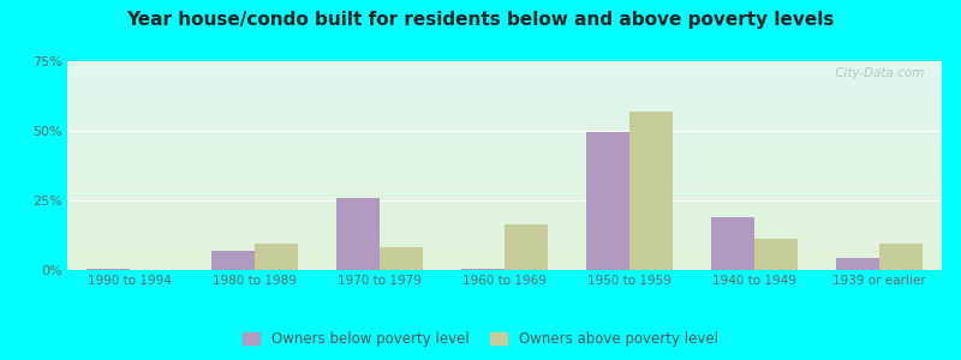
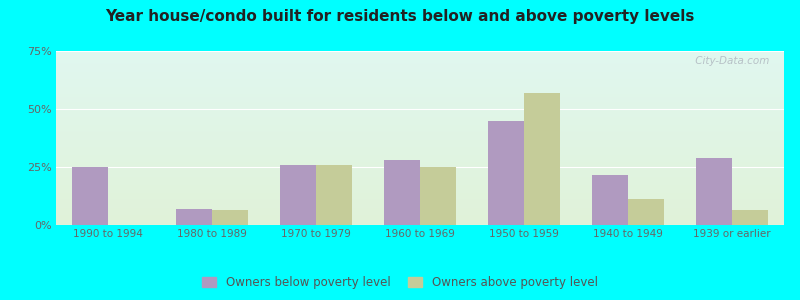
Owners below poverty level/1990 to 1994: 0.5% -> 25.0%
Owners above poverty level/1980 to 1989: 9.5% -> 6.5%
Owners above poverty level/1970 to 1979: 8.0% -> 26.0%
Owners below poverty level/1960 to 1969: 0.5% -> 28.0%
Owners above poverty level/1960 to 1969: 16.5% -> 25.0%
Owners below poverty level/1950 to 1959: 49.5% -> 45.0%
Owners below poverty level/1940 to 1949: 19.0% -> 21.5%
Owners below poverty level/1939 or earlier: 4.5% -> 29.0%
Owners above poverty level/1939 or earlier: 9.5% -> 6.5%
